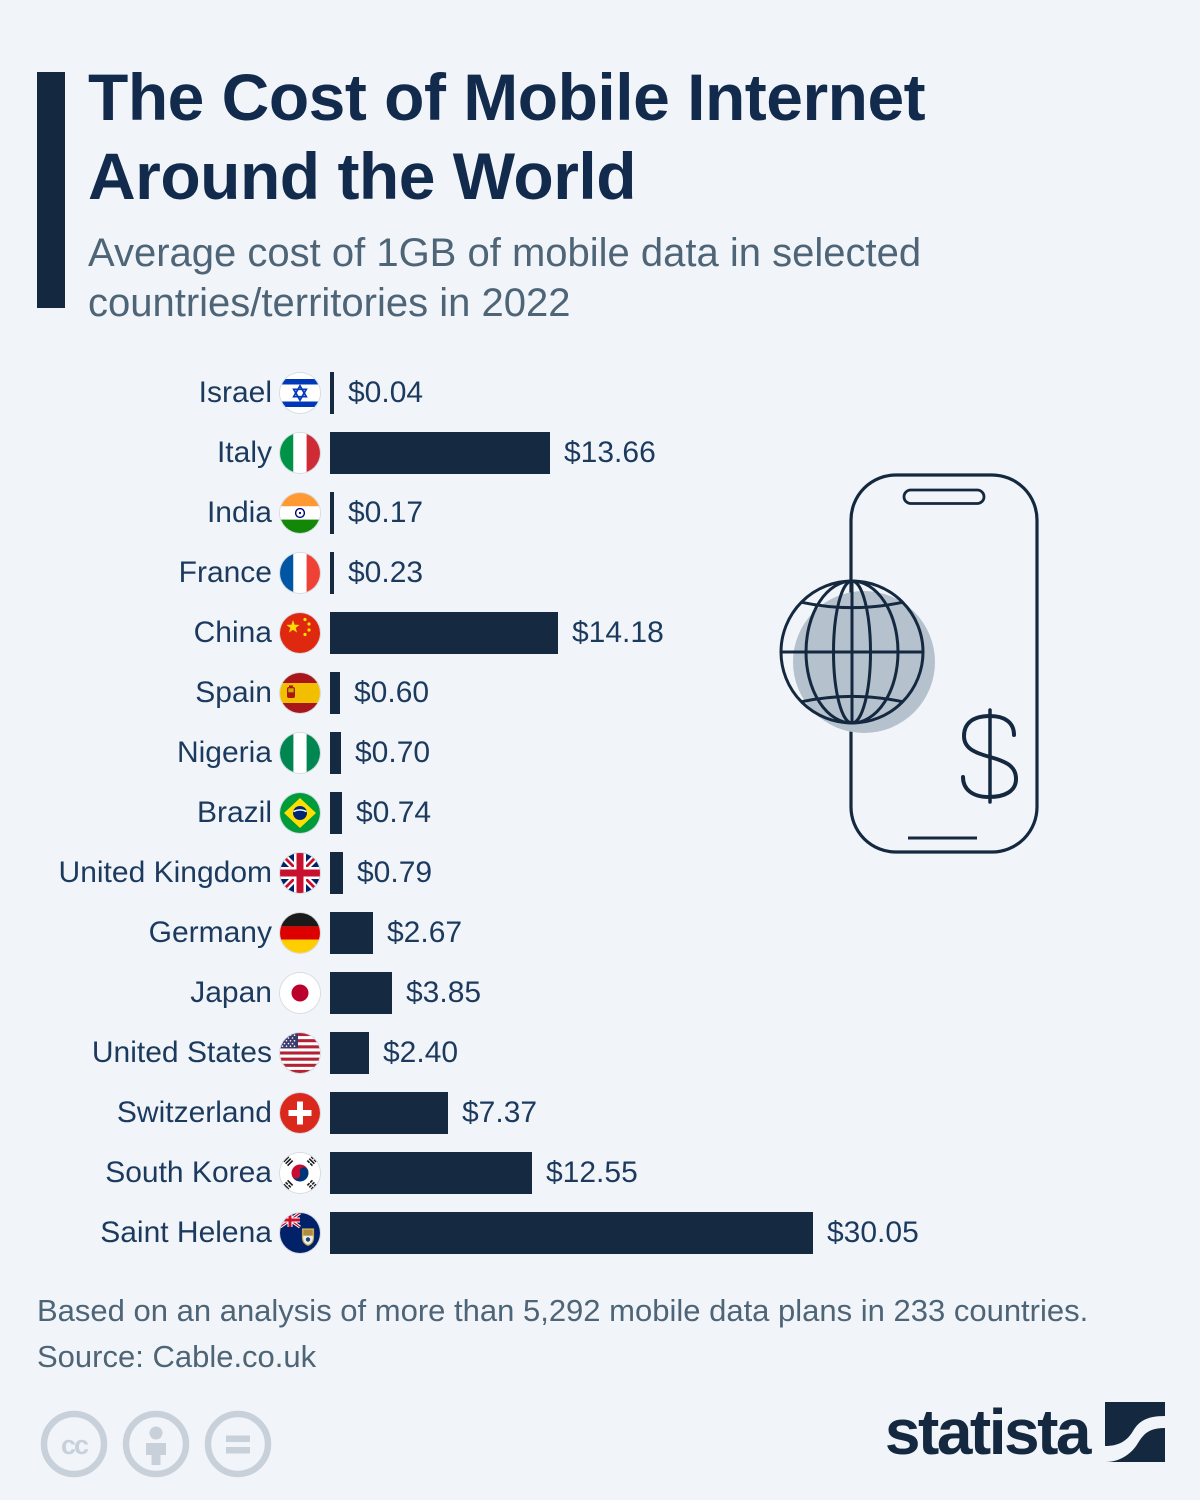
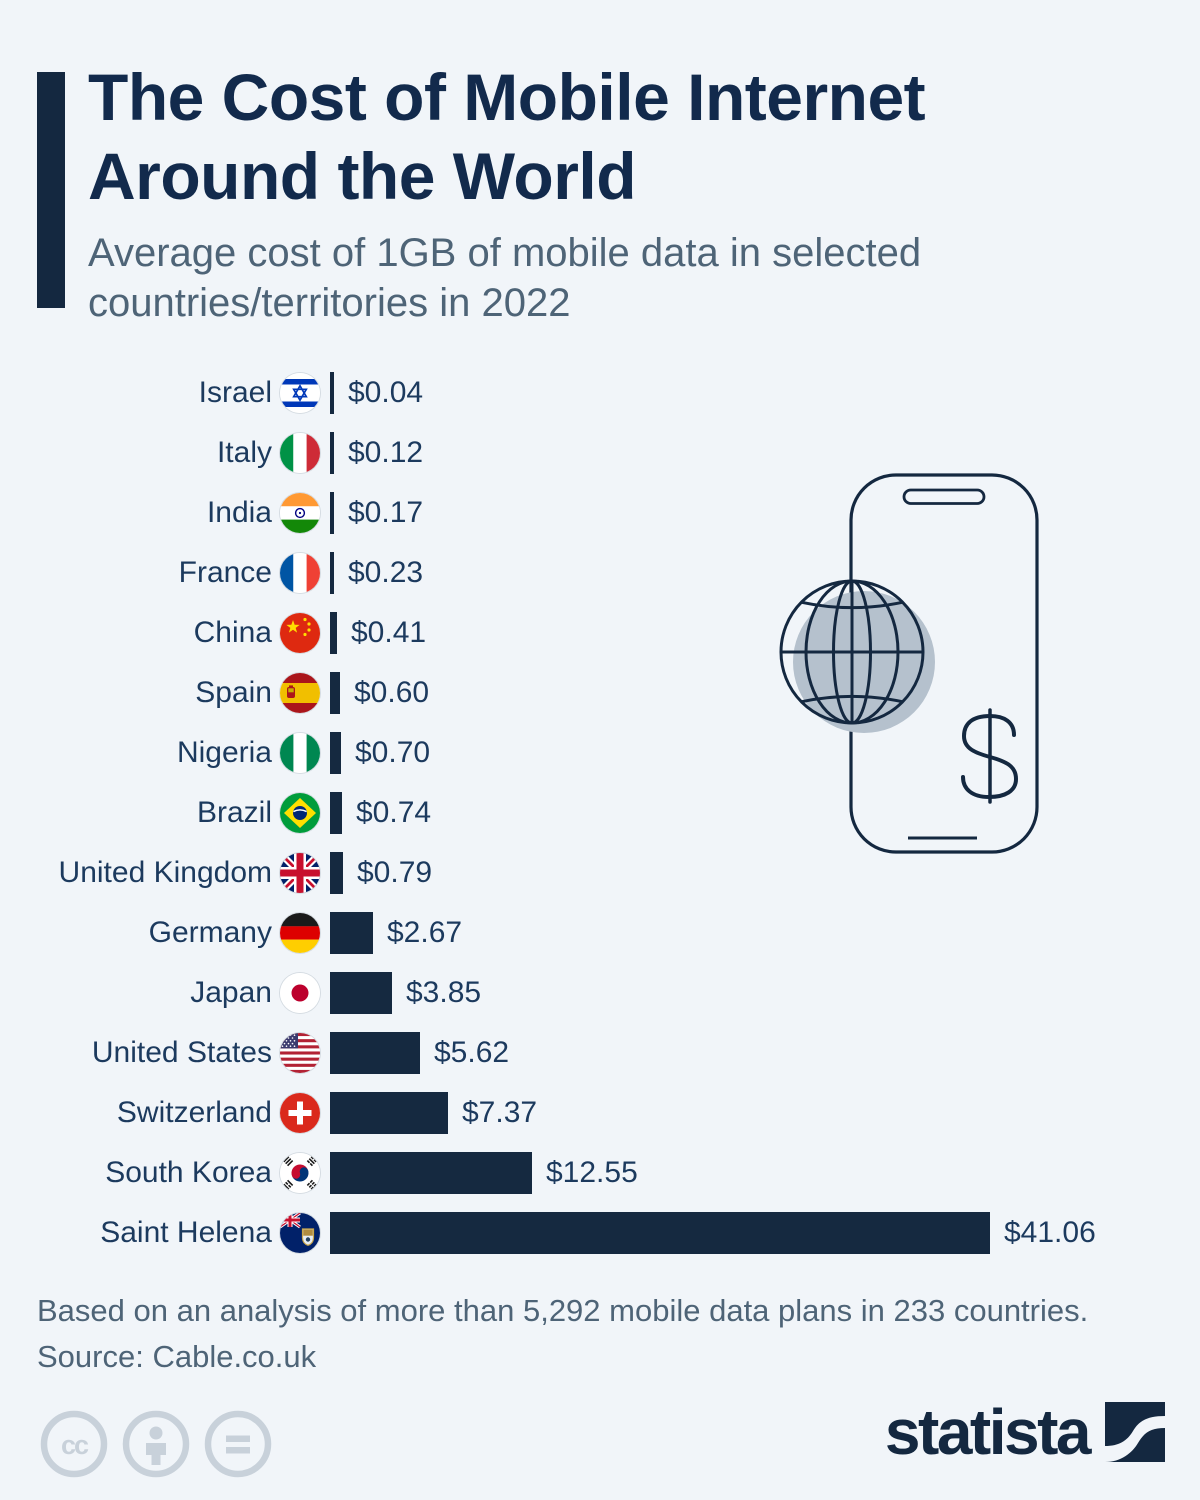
Italy: $13.66 -> $0.12
China: $14.18 -> $0.41
United States: $2.40 -> $5.62
Saint Helena: $30.05 -> $41.06
